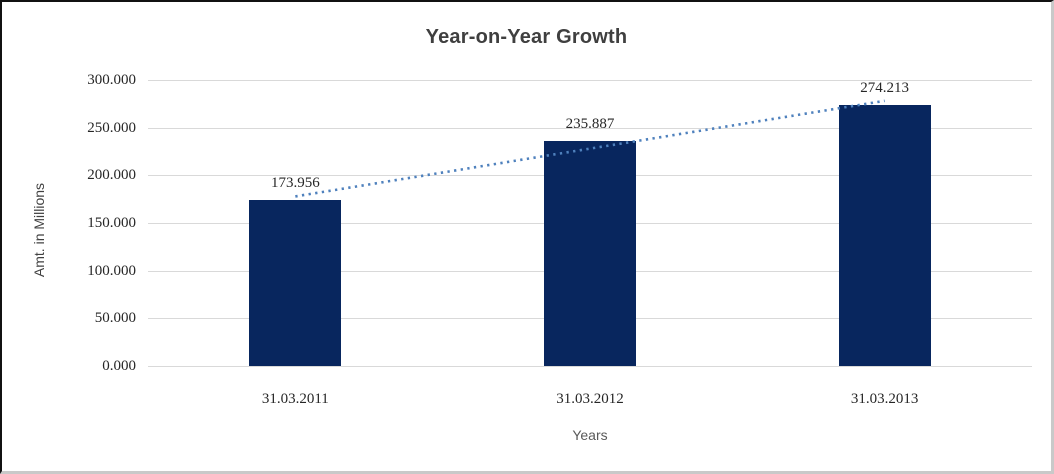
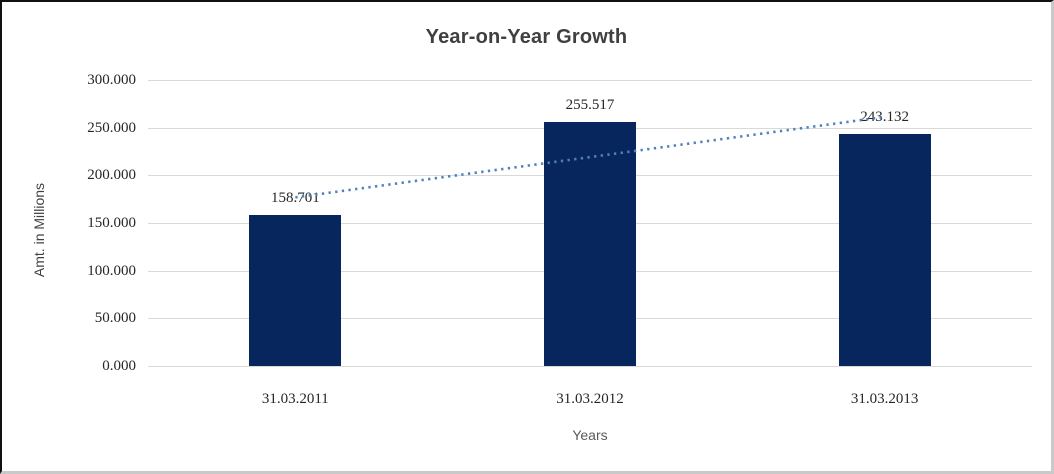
31.03.2011: 173.956 -> 158.701
31.03.2012: 235.887 -> 255.517
31.03.2013: 274.213 -> 243.132
